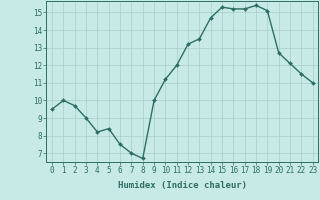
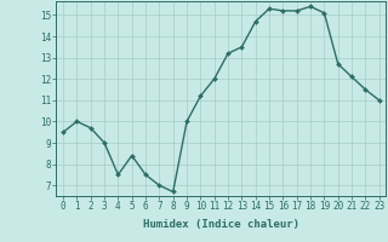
4: 8.2 -> 7.5
